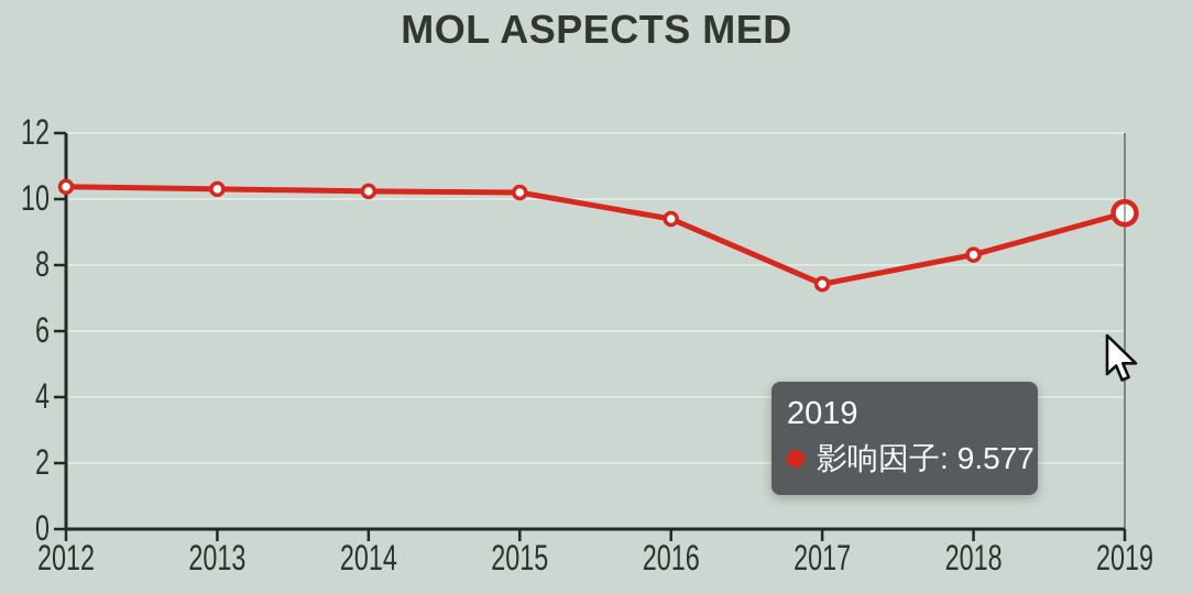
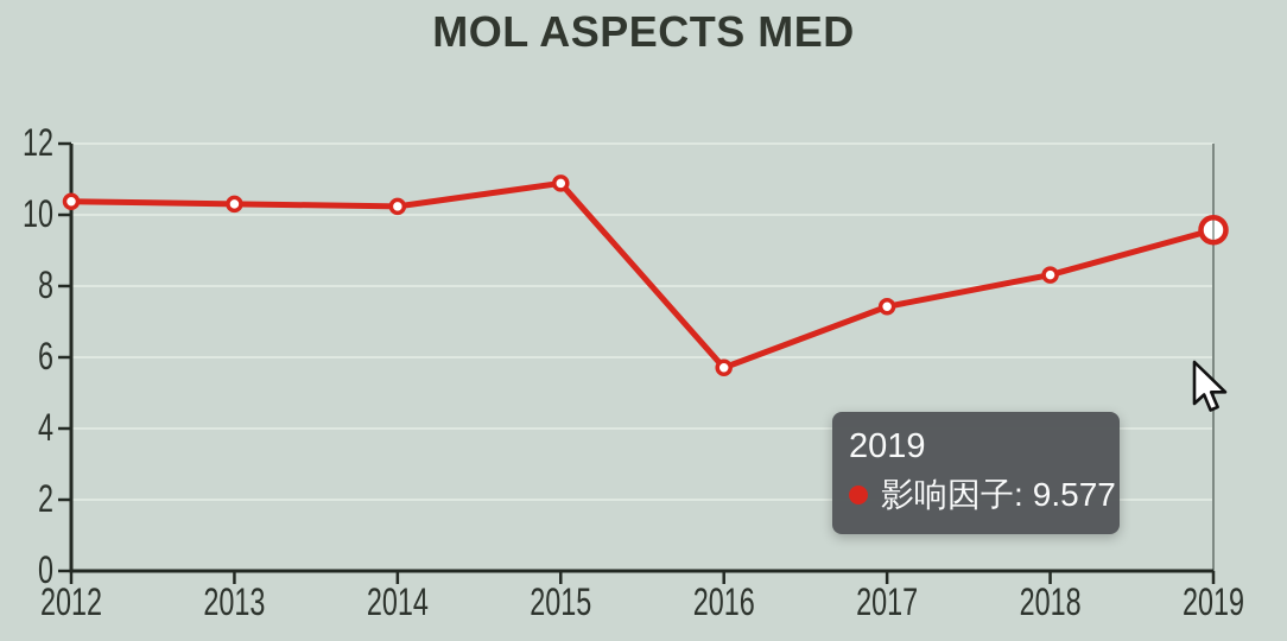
2015: 10.2 -> 10.9
2016: 9.4 -> 5.7
